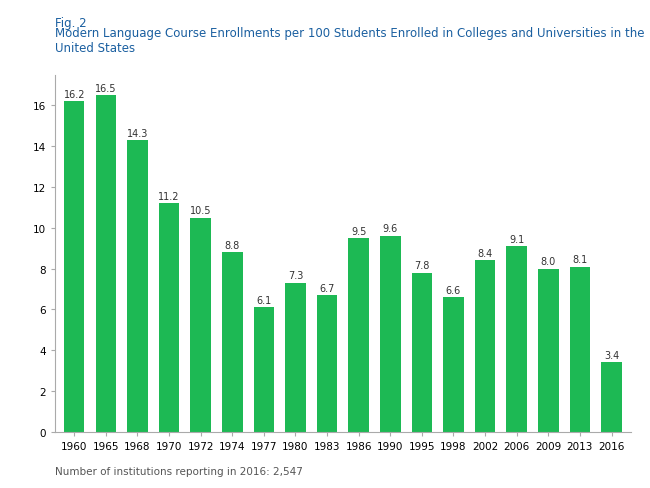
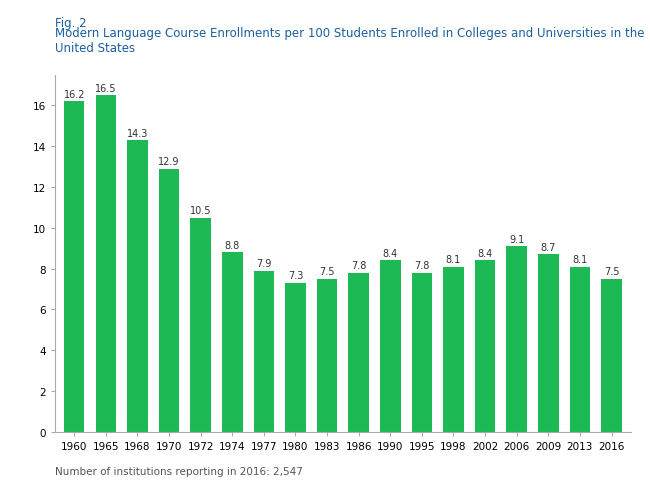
1970: 11.2 -> 12.9
1977: 6.1 -> 7.9
1983: 6.7 -> 7.5
1986: 9.5 -> 7.8
1990: 9.6 -> 8.4
1998: 6.6 -> 8.1
2009: 8.0 -> 8.7
2016: 3.4 -> 7.5
